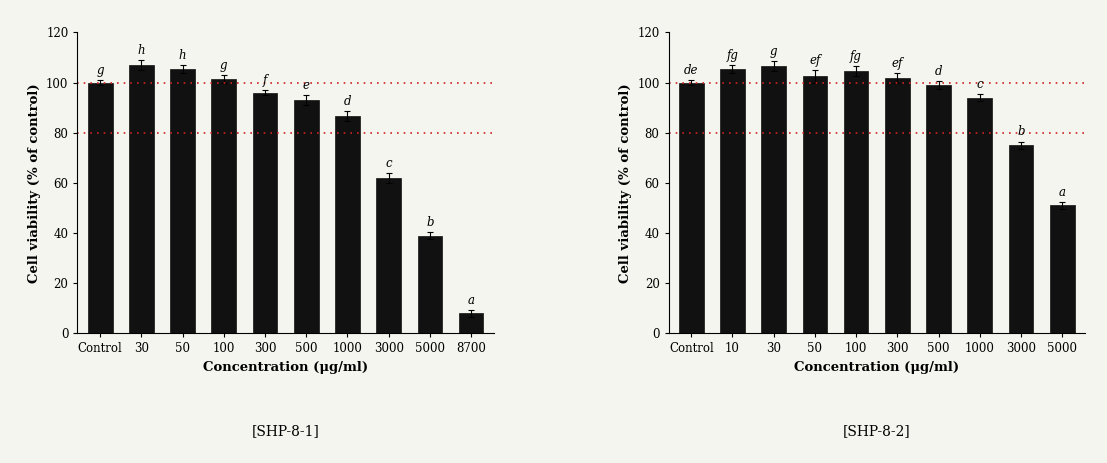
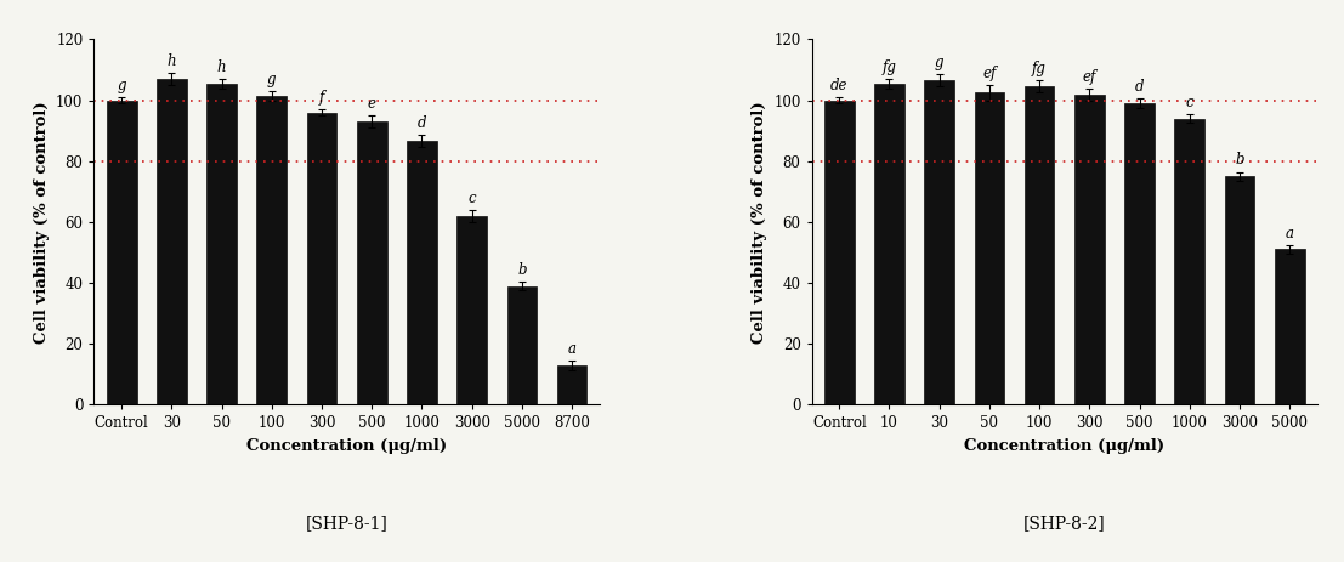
8700: 8.0 -> 13.0
